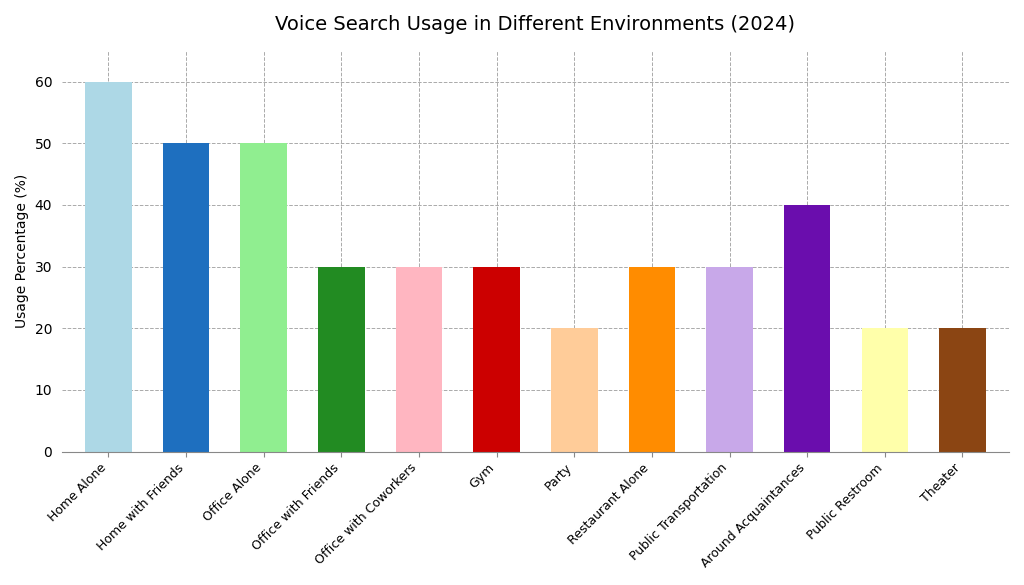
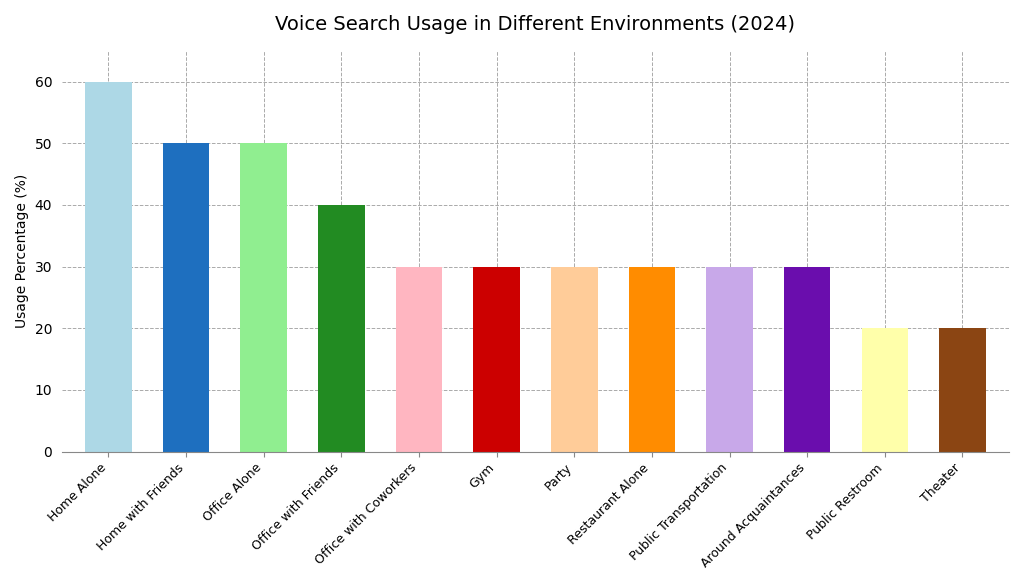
Office with Friends: 30 -> 40
Party: 20 -> 30
Around Acquaintances: 40 -> 30
